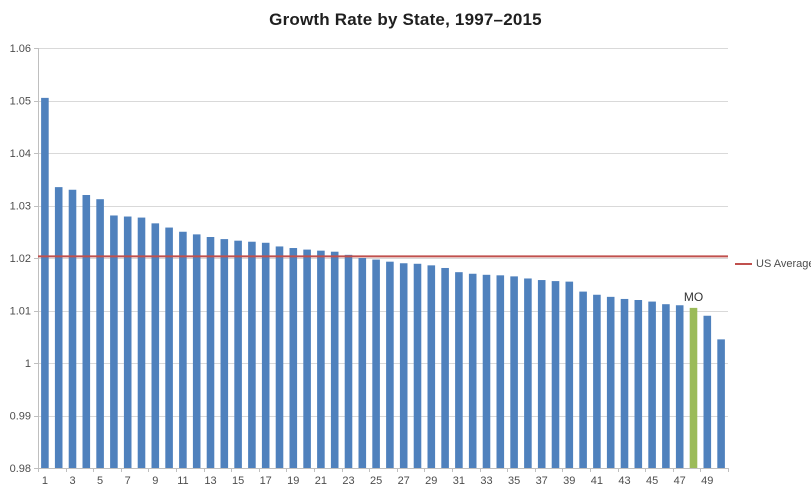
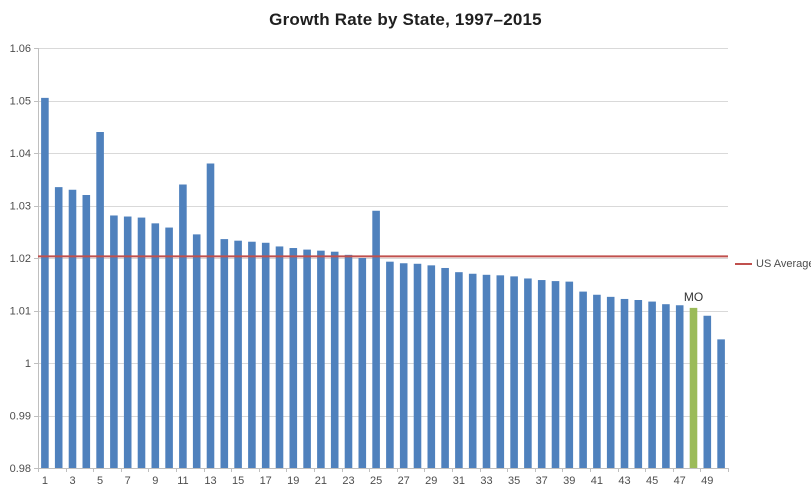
5: 1.031 -> 1.044
11: 1.025 -> 1.034
13: 1.024 -> 1.038
25: 1.020 -> 1.029
